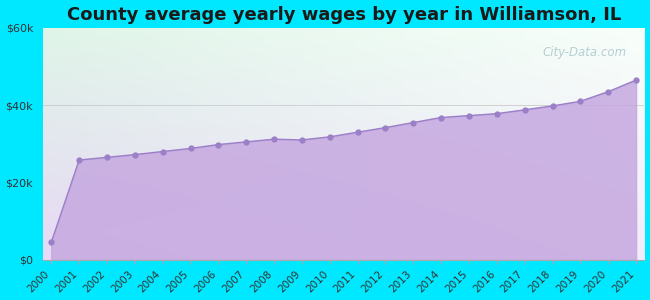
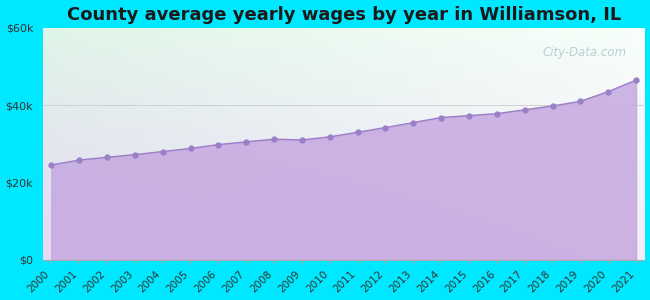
2000: $4.5k -> $24.5k
